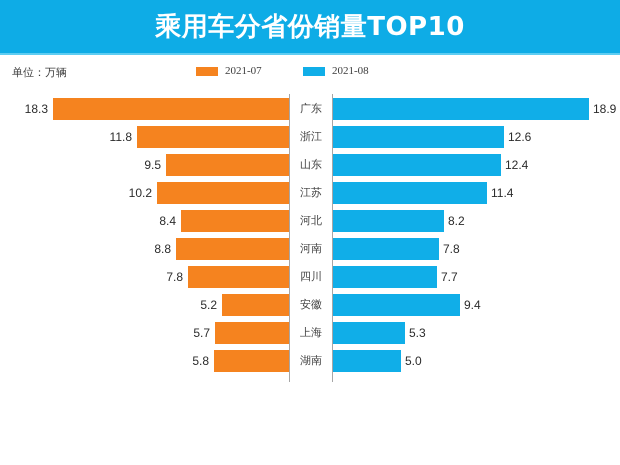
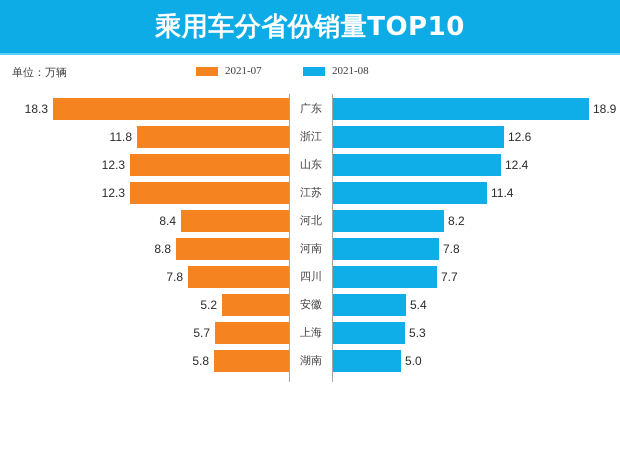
2021-07/山东: 9.5 -> 12.3
2021-07/江苏: 10.2 -> 12.3
2021-08/安徽: 9.4 -> 5.4
